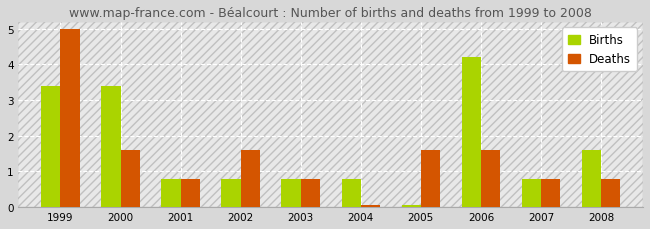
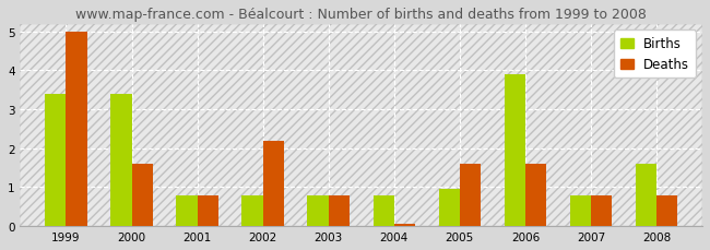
Deaths/2002: 1.60 -> 2.20
Births/2005: 0.05 -> 0.95
Births/2006: 4.20 -> 3.90
